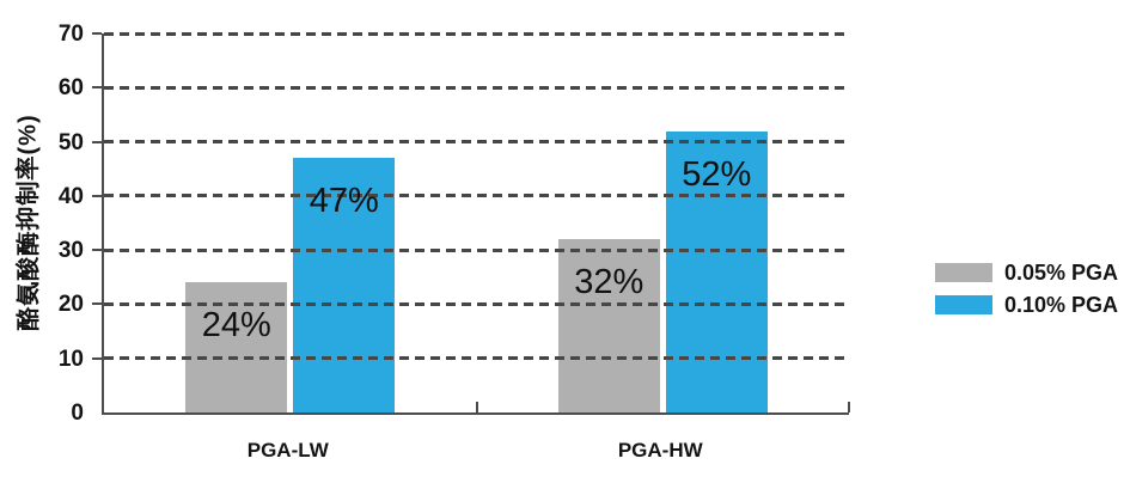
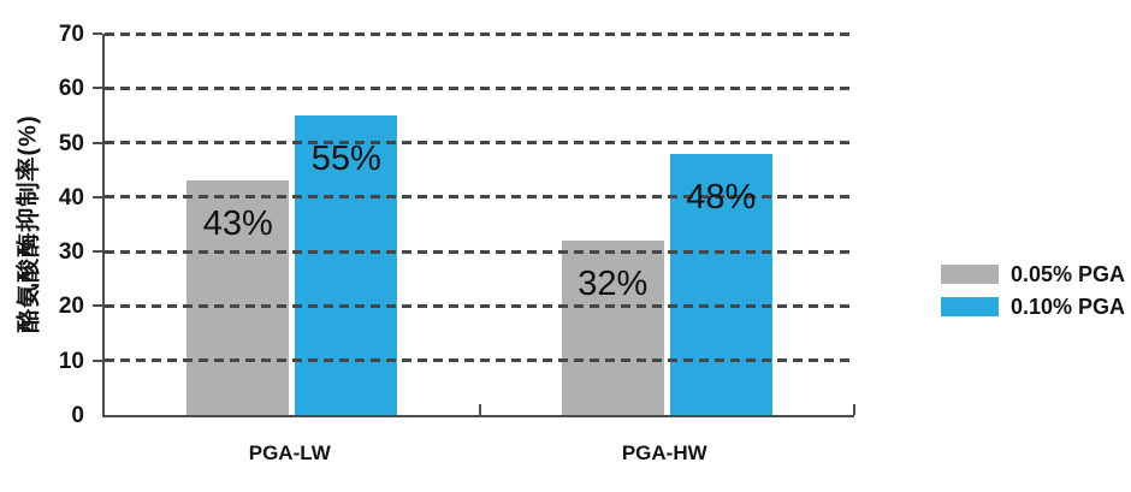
0.05% PGA/PGA-LW: 24% -> 43%
0.10% PGA/PGA-LW: 47% -> 55%
0.10% PGA/PGA-HW: 52% -> 48%
